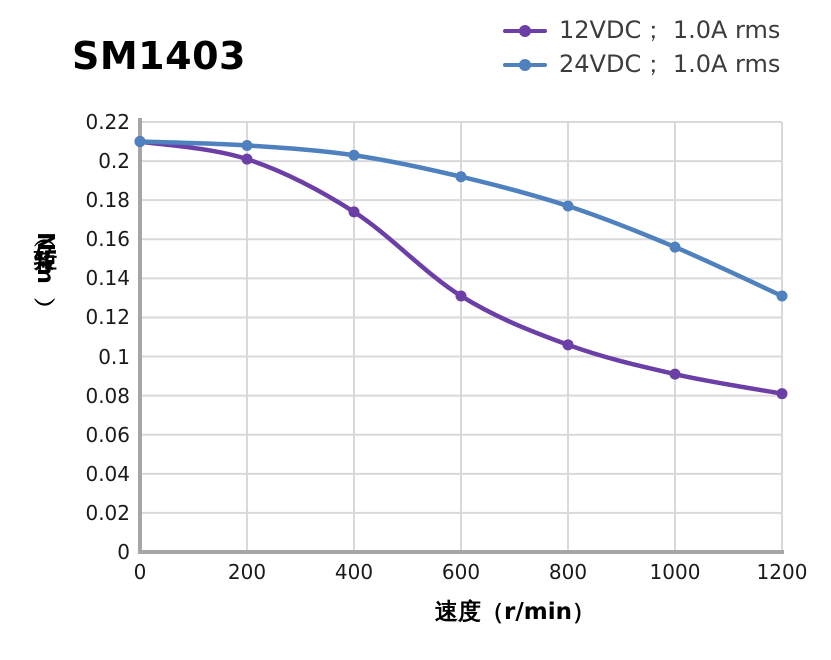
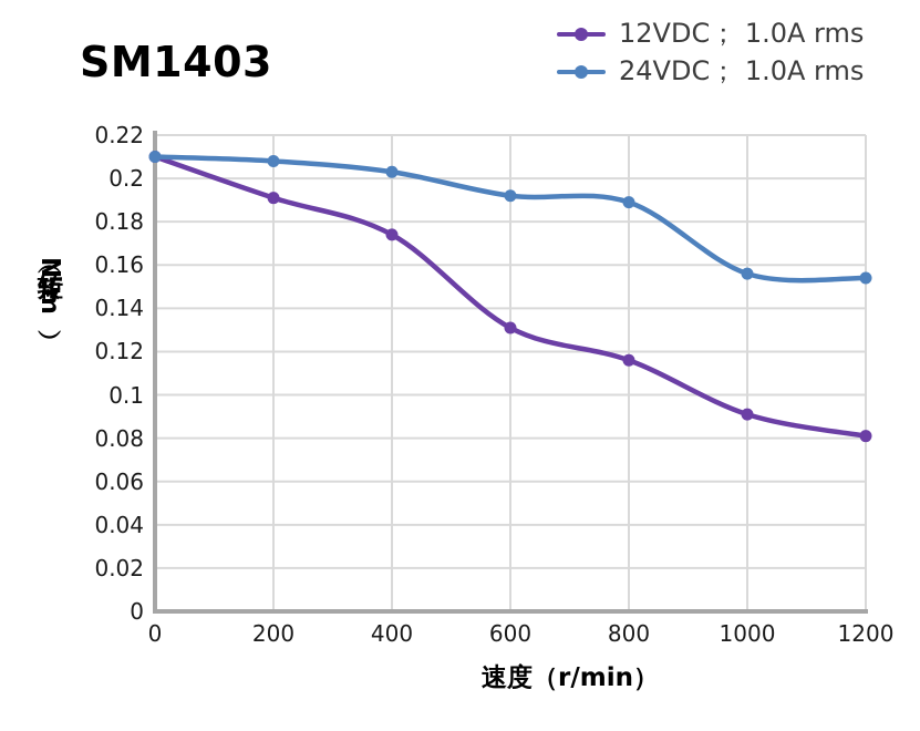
12VDC； 1.0A rms/200: 0.201 -> 0.191
12VDC； 1.0A rms/800: 0.106 -> 0.116
24VDC； 1.0A rms/800: 0.177 -> 0.189
24VDC； 1.0A rms/1200: 0.131 -> 0.154
